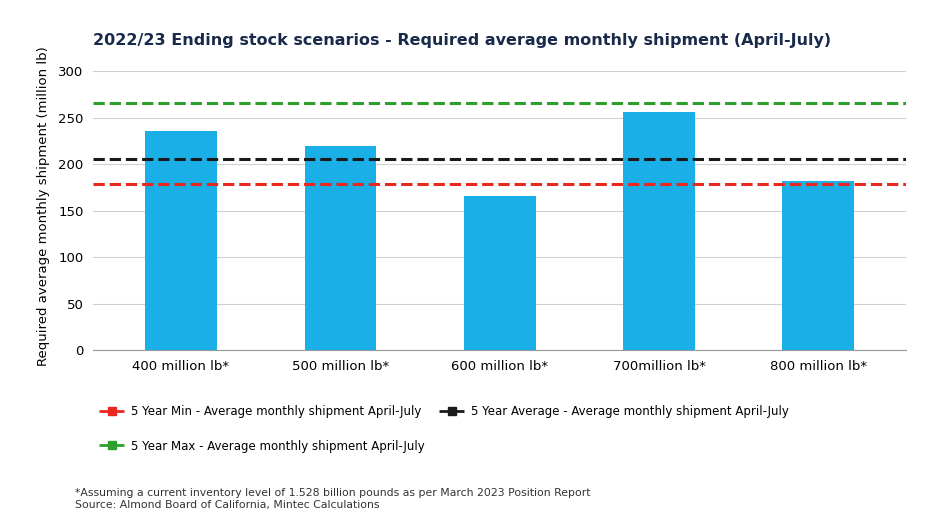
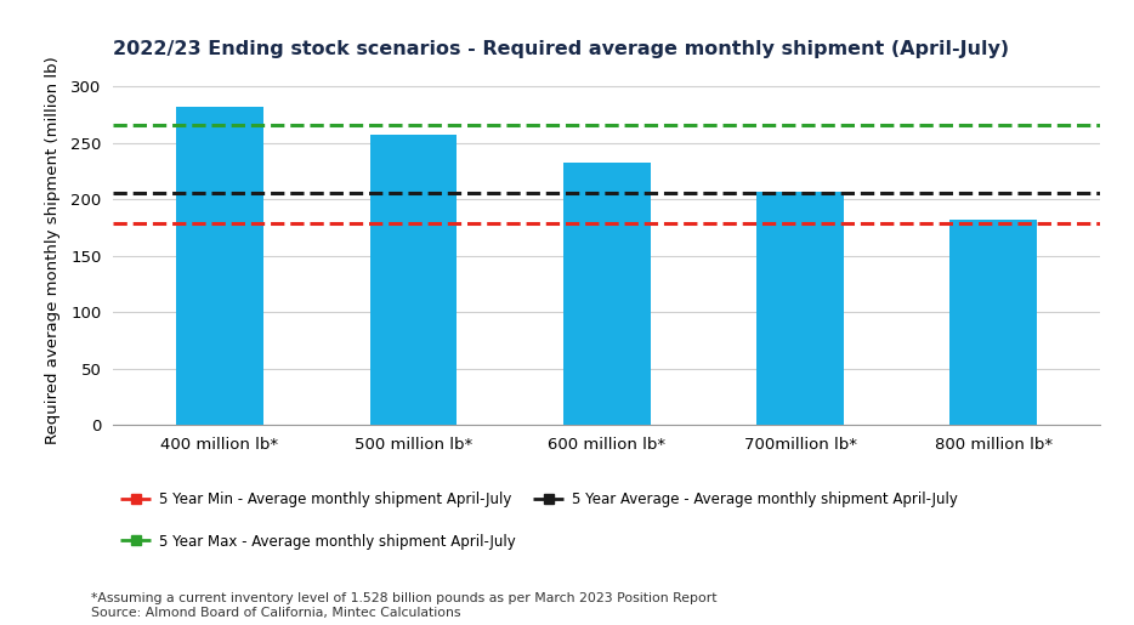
400 million lb*: 236 -> 282
500 million lb*: 220 -> 257
600 million lb*: 166 -> 232
700million lb*: 256 -> 207
